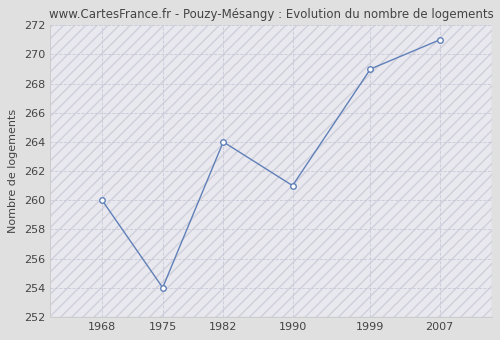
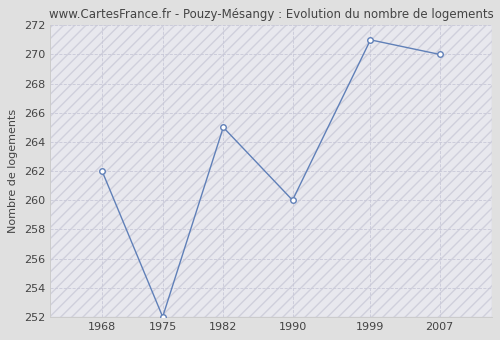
1968: 260 -> 262
1975: 254 -> 252
1982: 264 -> 265
1990: 261 -> 260
1999: 269 -> 271
2007: 271 -> 270
